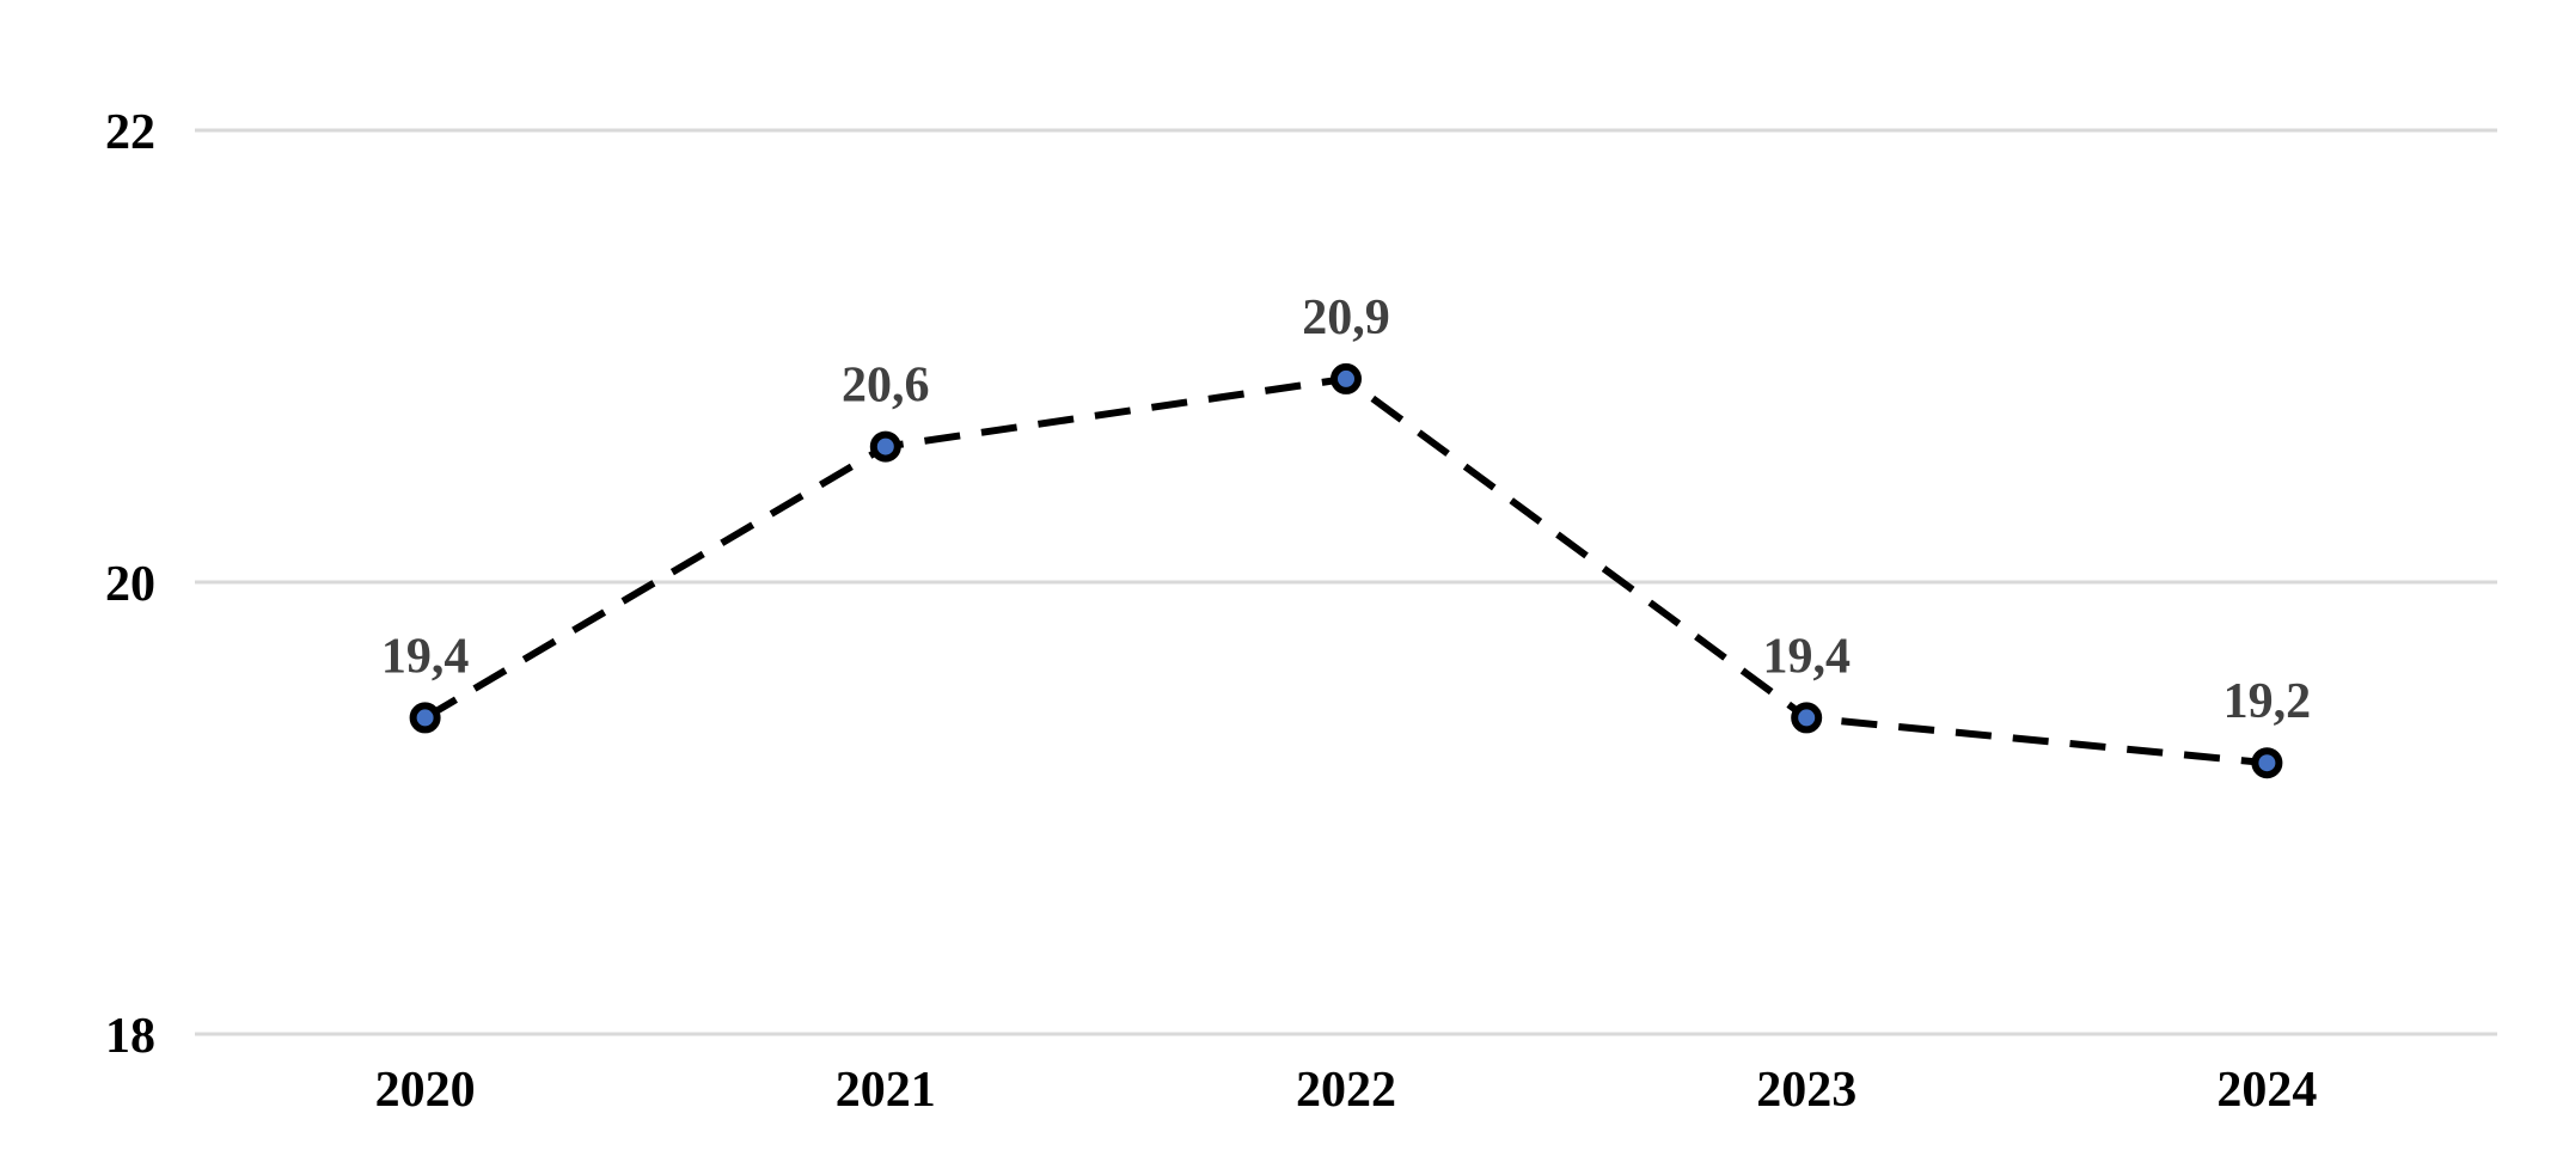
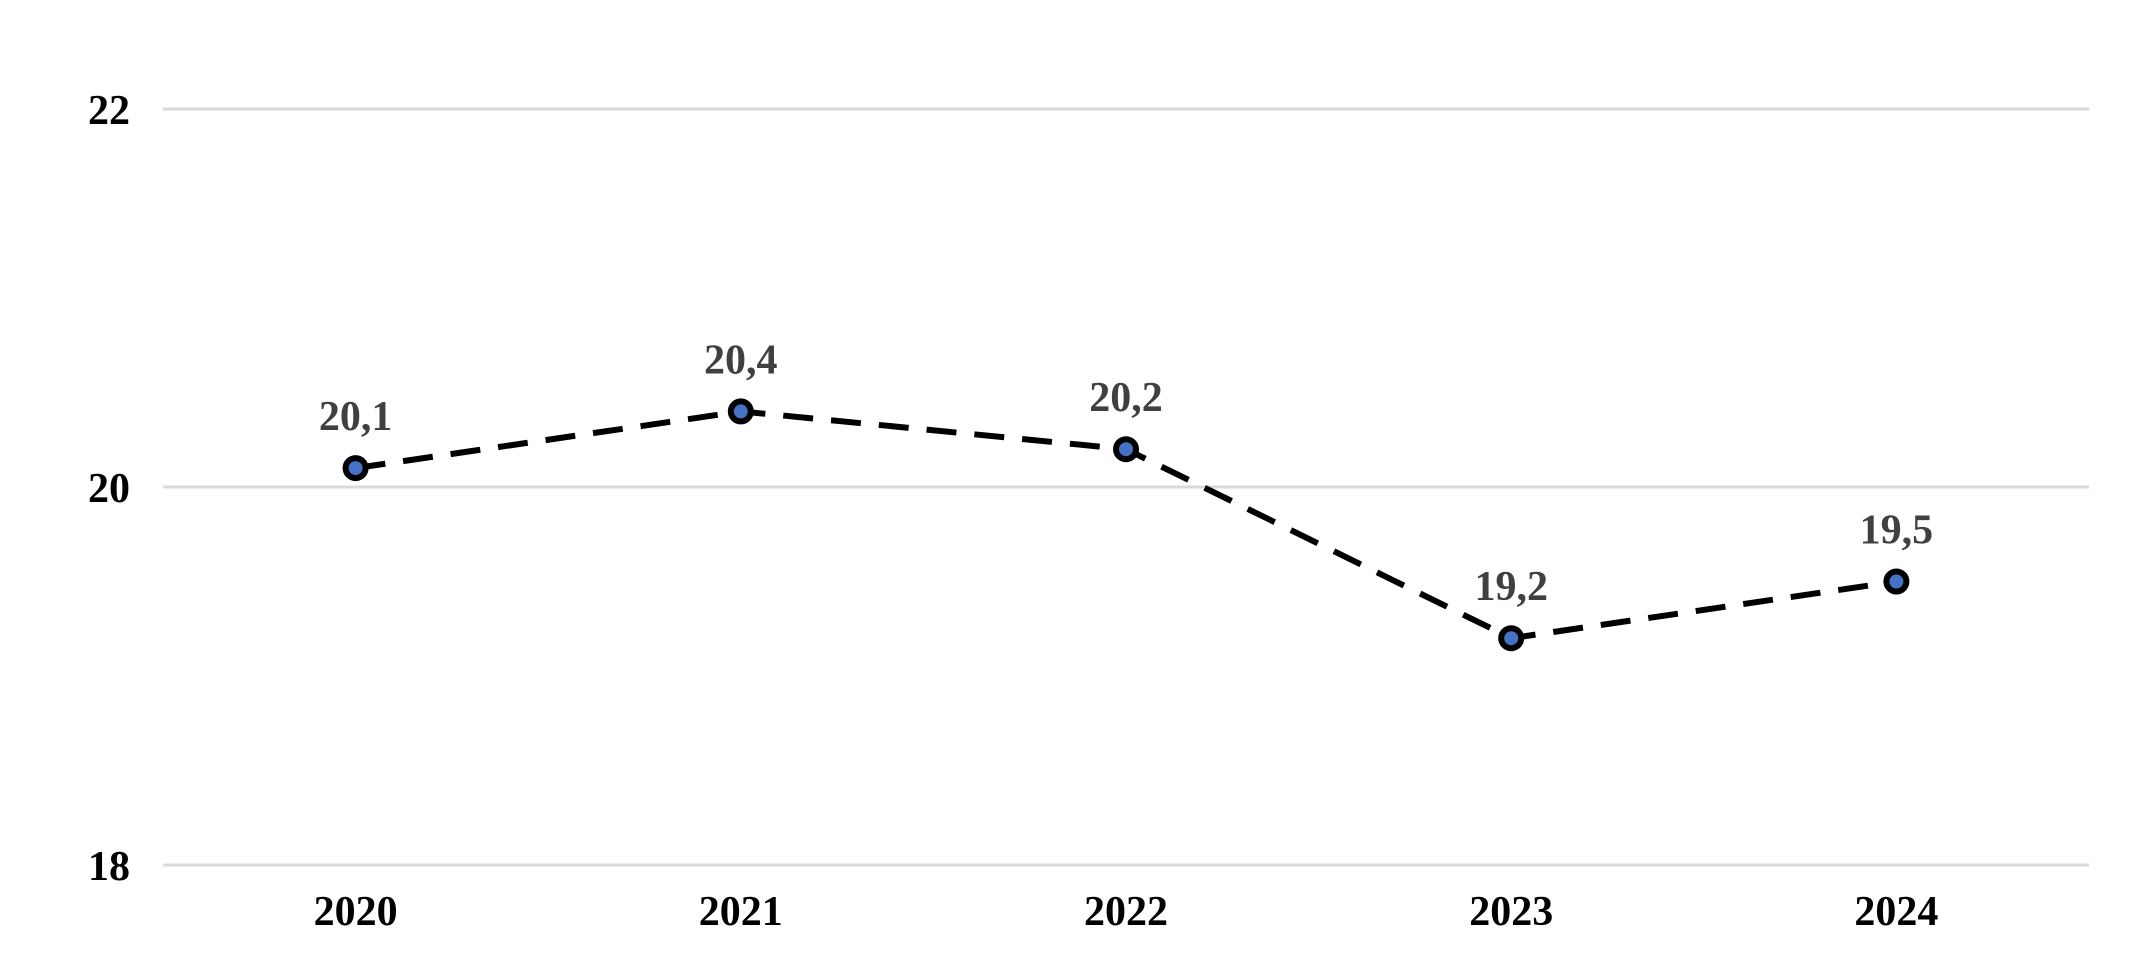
2020: 19,4 -> 20,1
2021: 20,6 -> 20,4
2022: 20,9 -> 20,2
2023: 19,4 -> 19,2
2024: 19,2 -> 19,5
